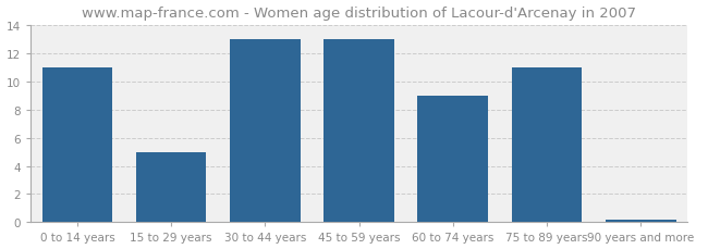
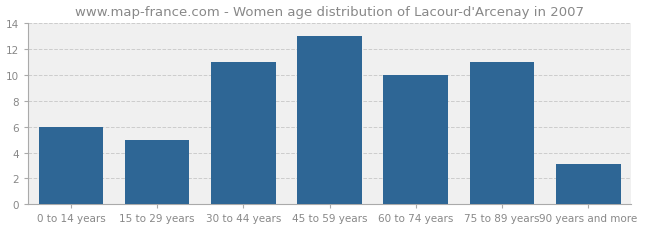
0 to 14 years: 11.0 -> 6.0
30 to 44 years: 13.0 -> 11.0
60 to 74 years: 9.0 -> 10.0
90 years and more: 0.2 -> 3.1
